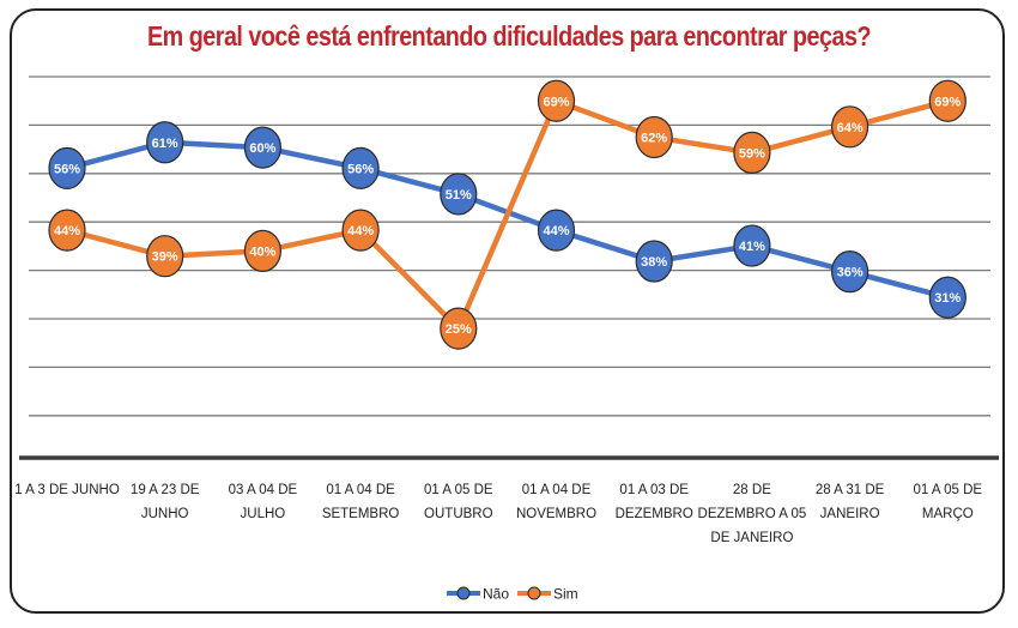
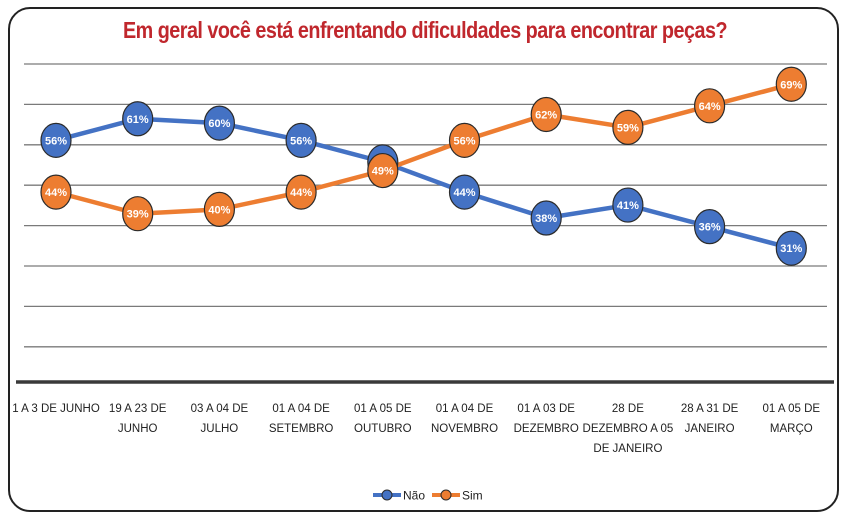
Sim/01 A 05 DE OUTUBRO: 25% -> 49%
Sim/01 A 04 DE NOVEMBRO: 69% -> 56%
